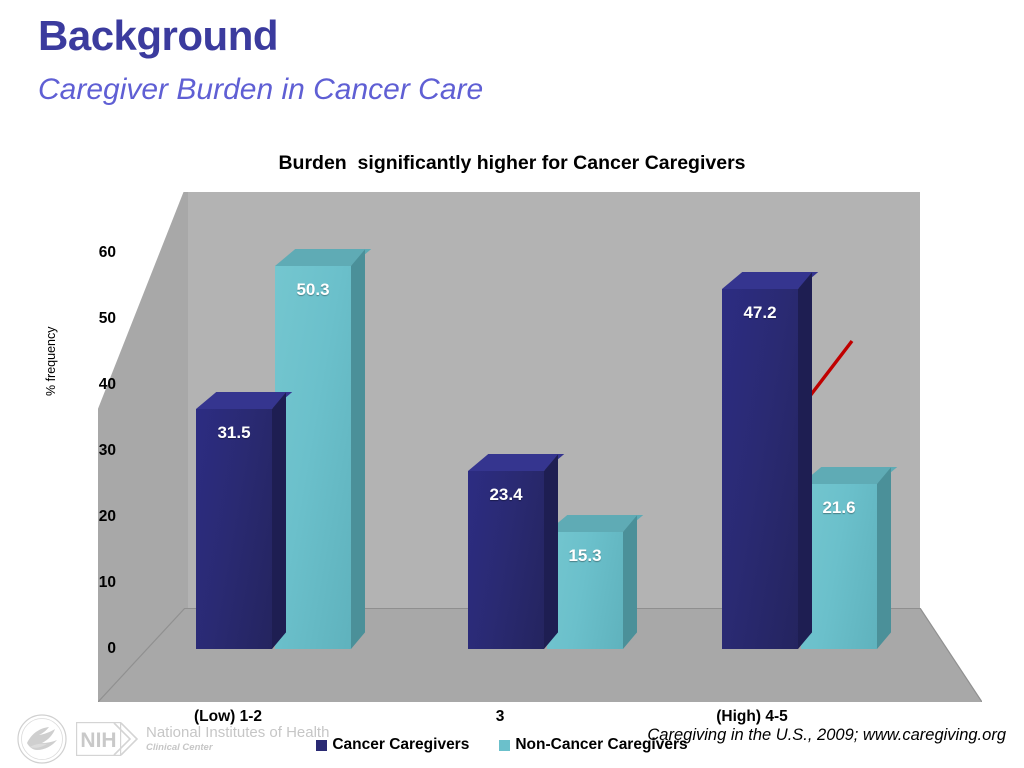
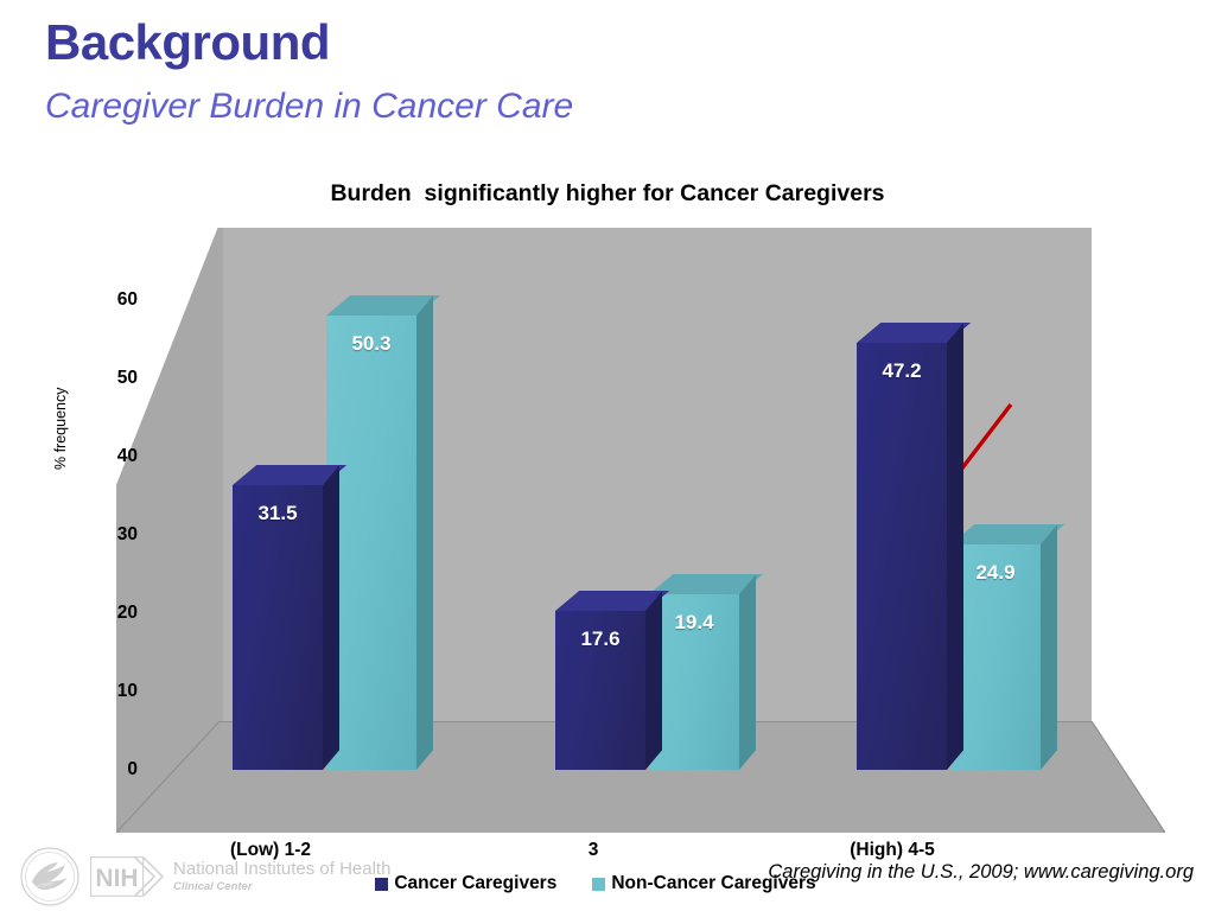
Cancer Caregivers/3: 23.4 -> 17.6
Non-Cancer Caregivers/3: 15.3 -> 19.4
Non-Cancer Caregivers/(High) 4-5: 21.6 -> 24.9
